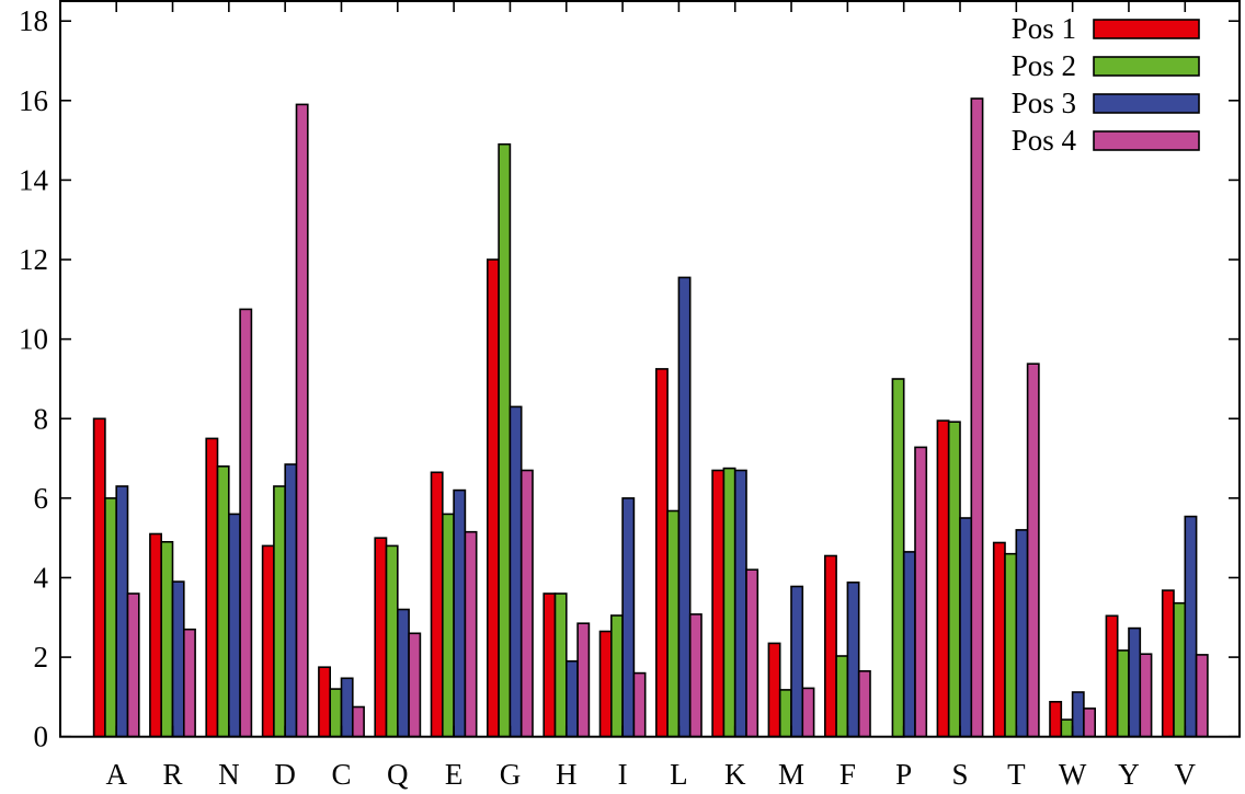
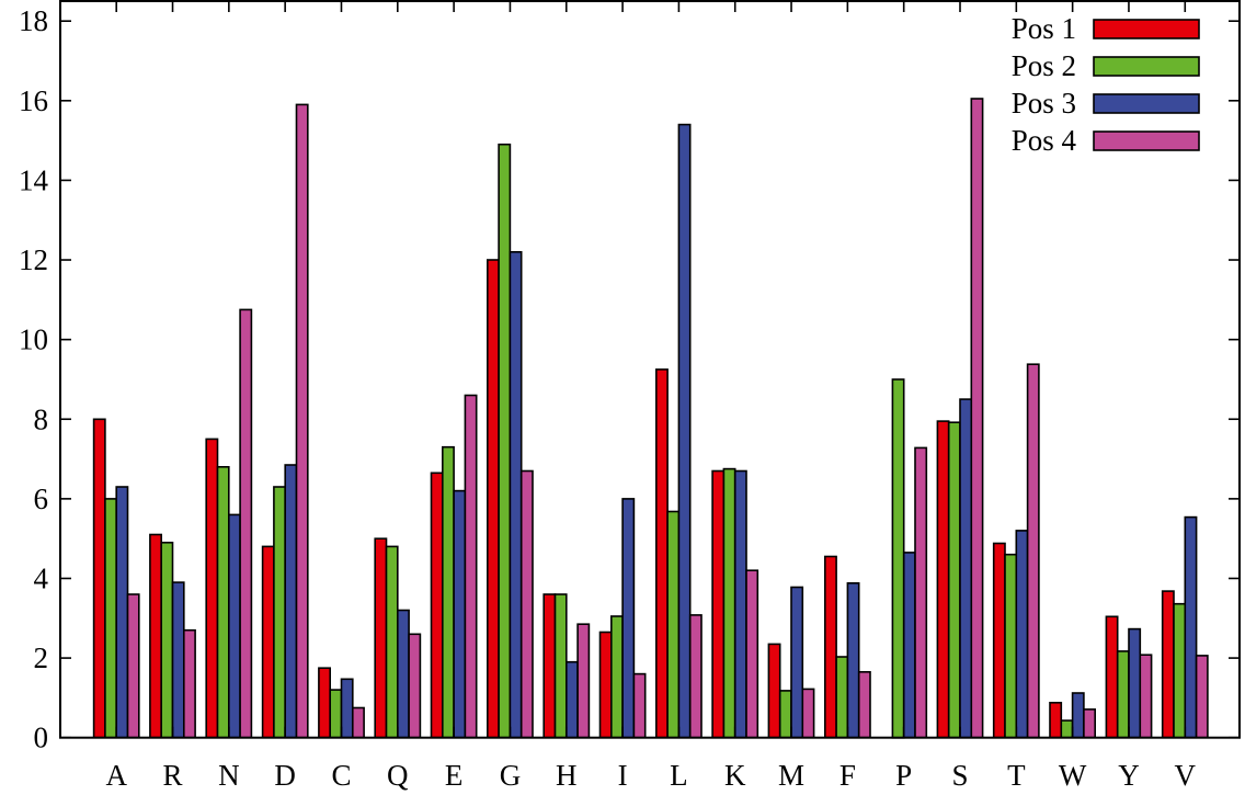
Pos 2/E: 5.6 -> 7.3
Pos 4/E: 5.2 -> 8.6
Pos 3/G: 8.3 -> 12.2
Pos 3/L: 11.6 -> 15.4
Pos 3/S: 5.5 -> 8.5
